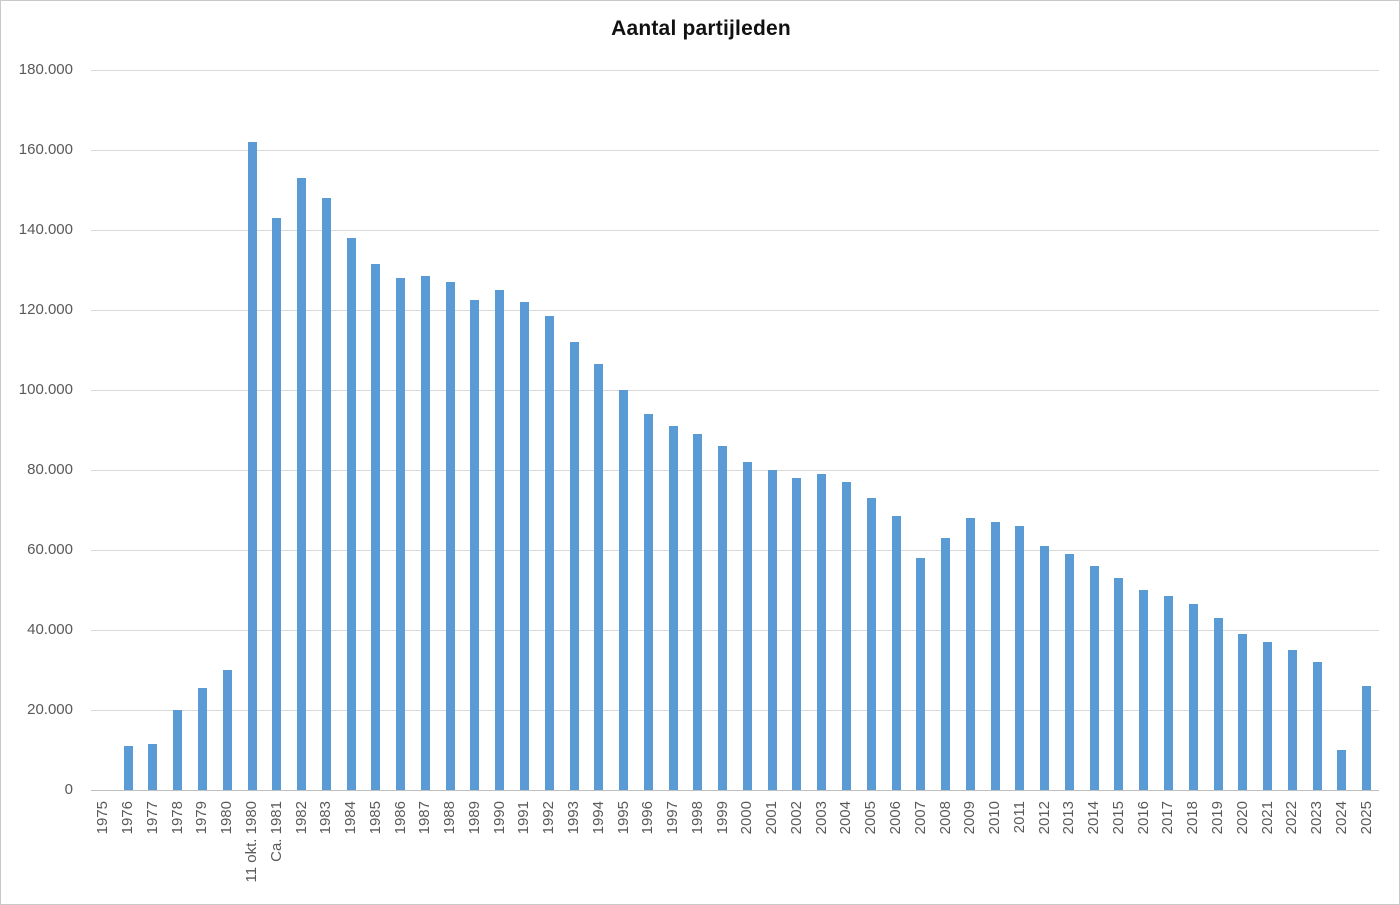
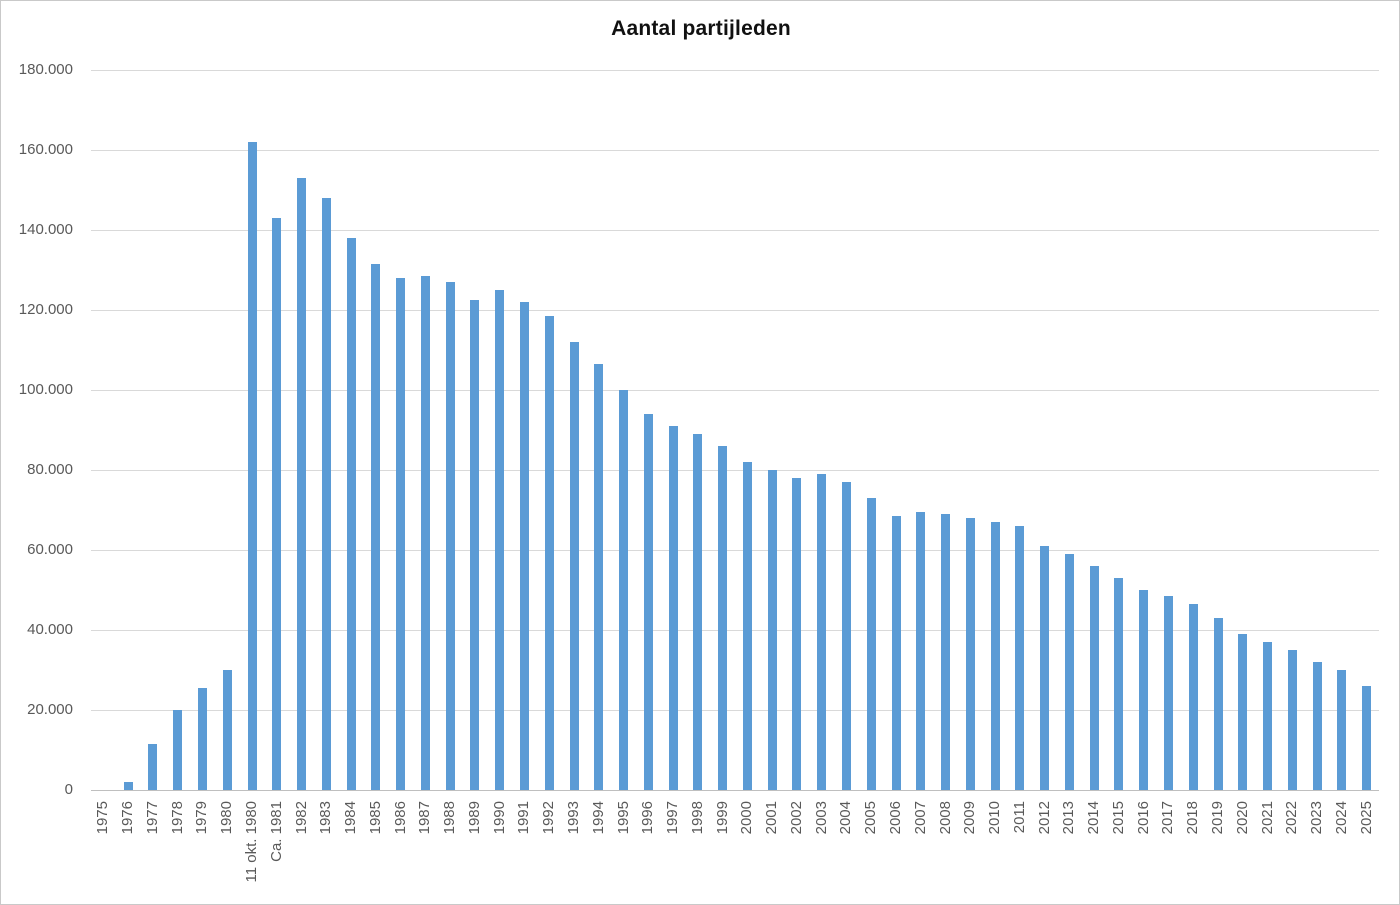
1976: 11000 -> 2000
2007: 58000 -> 70000
2008: 63000 -> 69000
2024: 10000 -> 30000
